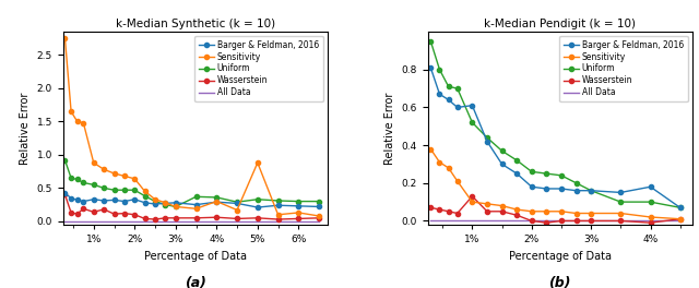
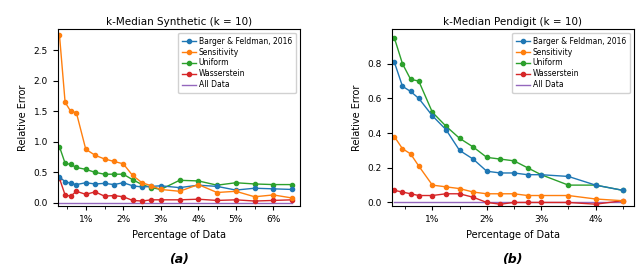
k-Median Synthetic (k = 10)/Sensitivity/5%: 0.88 -> 0.19
k-Median Pendigit (k = 10)/Barger & Feldman, 2016/1%: 0.61 -> 0.50
k-Median Pendigit (k = 10)/Wasserstein/1%: 0.13 -> 0.04
k-Median Pendigit (k = 10)/Barger & Feldman, 2016/4%: 0.18 -> 0.10
